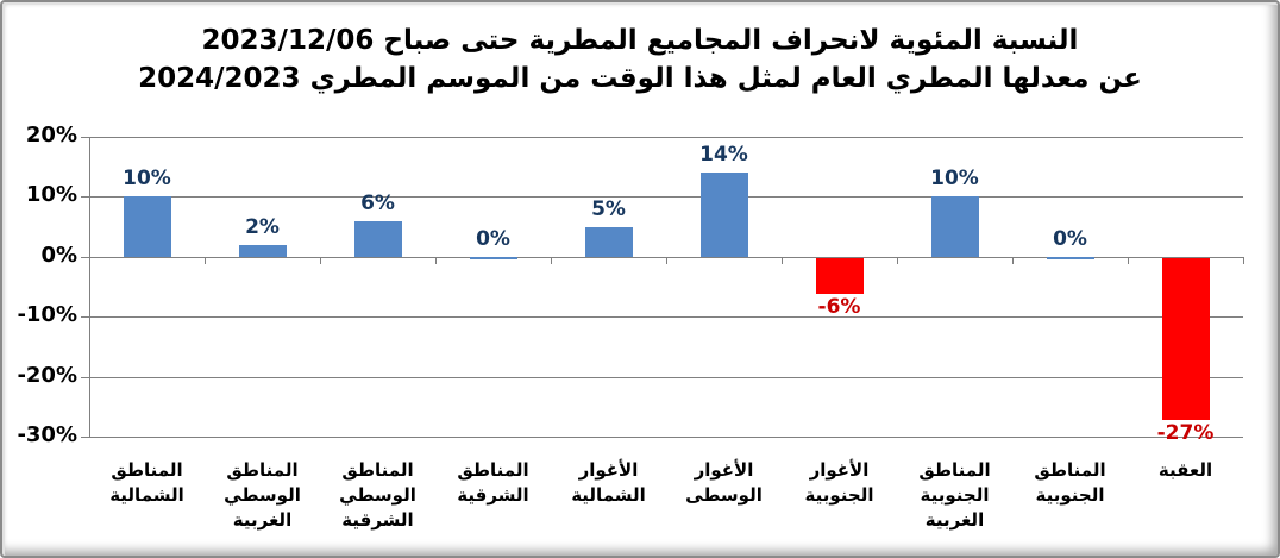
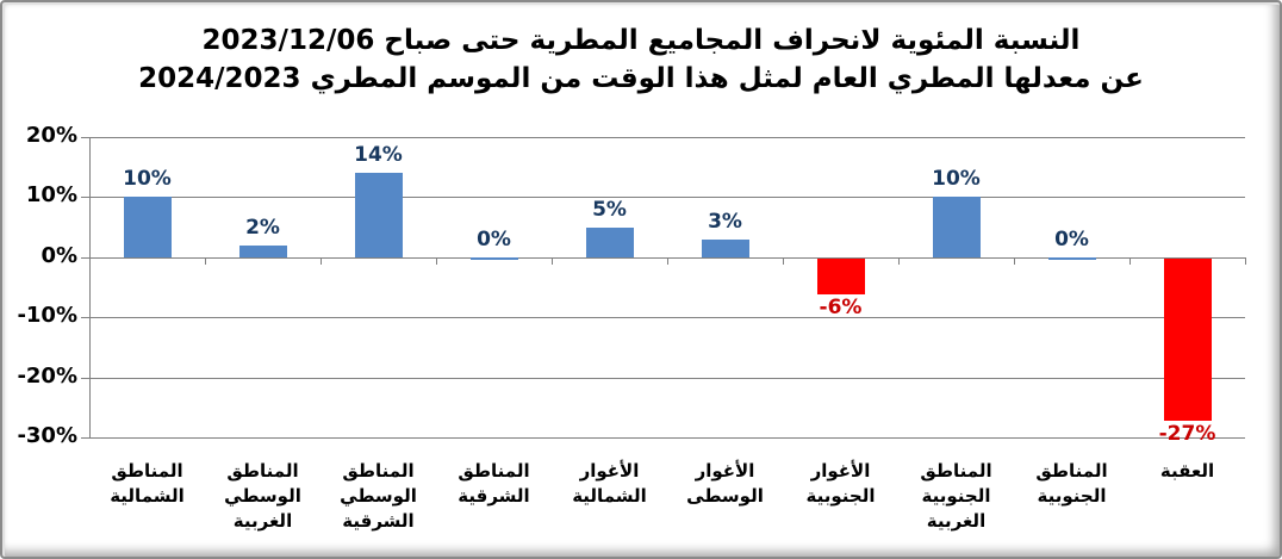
المناطق الوسطي الشرقية: 6% -> 14%
الأغوار الوسطى: 14% -> 3%
